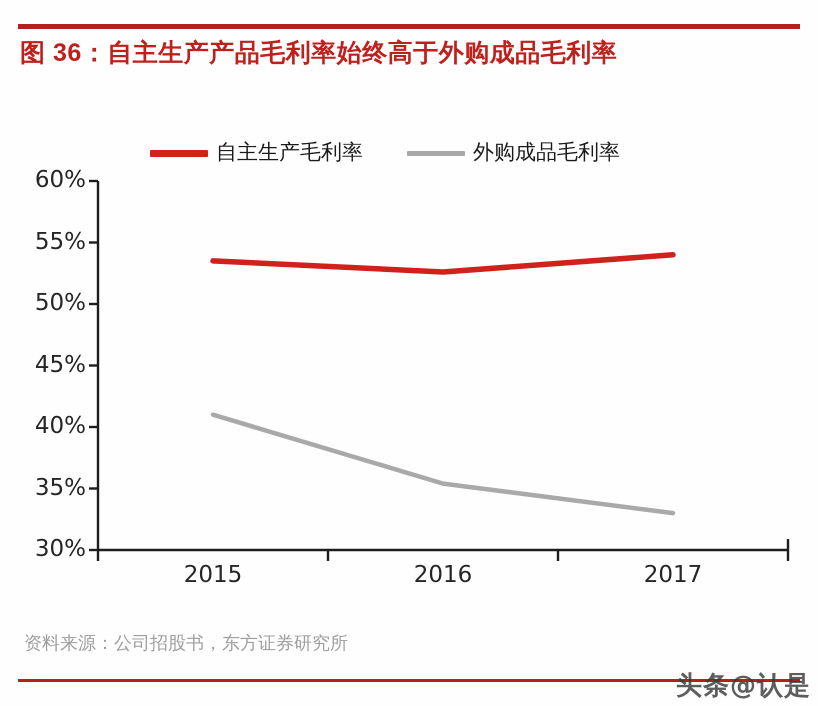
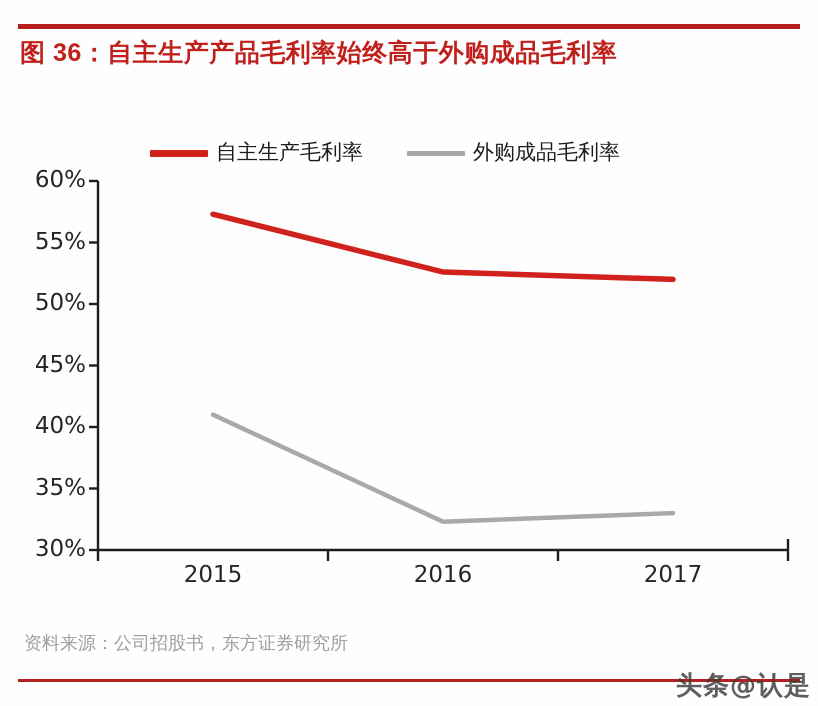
自主生产毛利率/2015: 53.5% -> 57.3%
外购成品毛利率/2016: 35.4% -> 32.3%
自主生产毛利率/2017: 54.0% -> 52.0%
